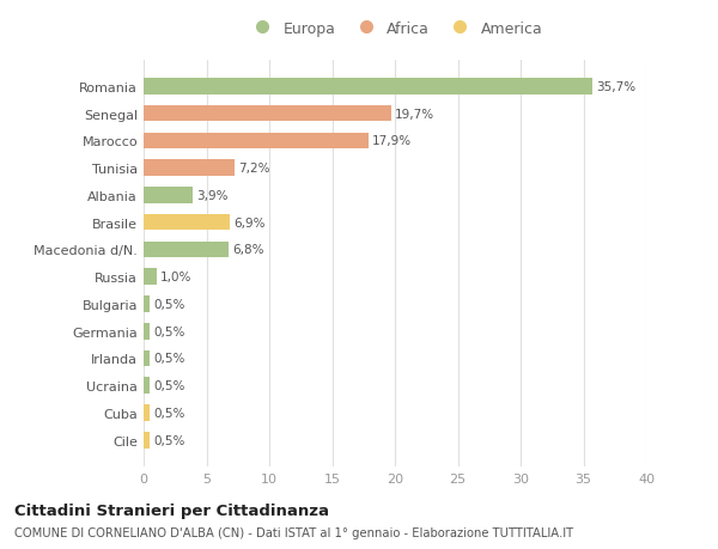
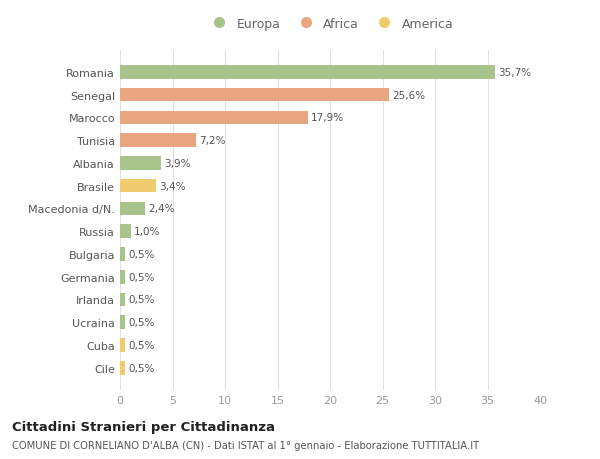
Senegal: 19,7% -> 25,6%
Brasile: 6,9% -> 3,4%
Macedonia d/N.: 6,8% -> 2,4%
